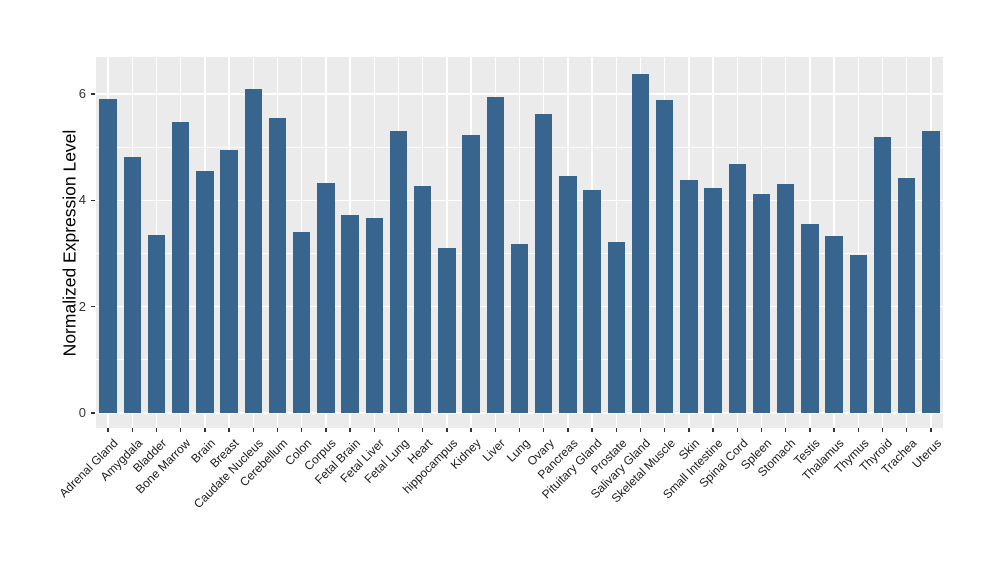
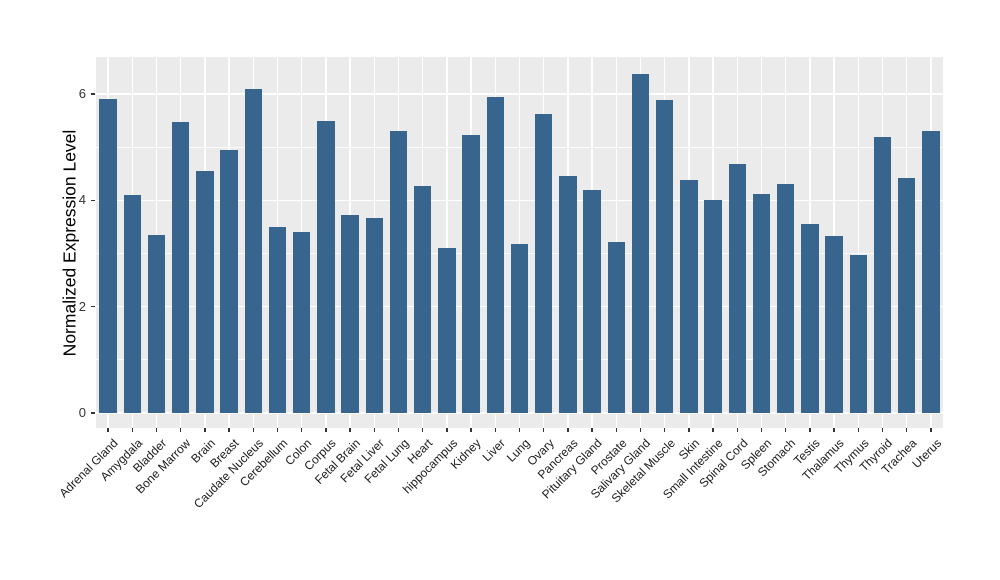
Amygdala: 4.8 -> 4.1
Cerebellum: 5.5 -> 3.5
Corpus: 4.3 -> 5.5
Small Intestine: 4.2 -> 4.0
